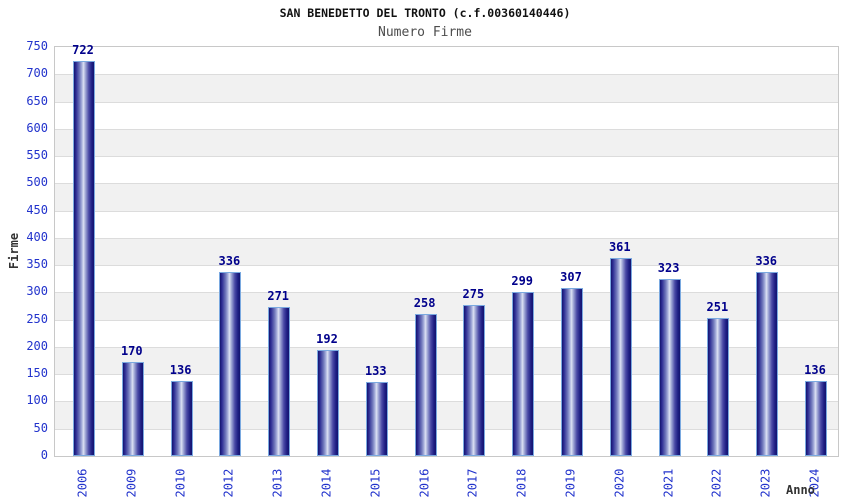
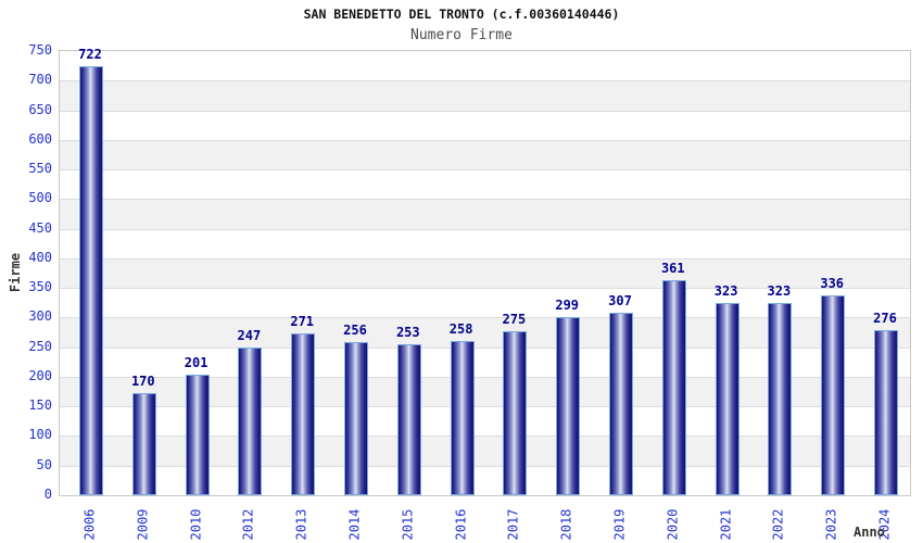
2010: 136 -> 201
2012: 336 -> 247
2014: 192 -> 256
2015: 133 -> 253
2022: 251 -> 323
2024: 136 -> 276
